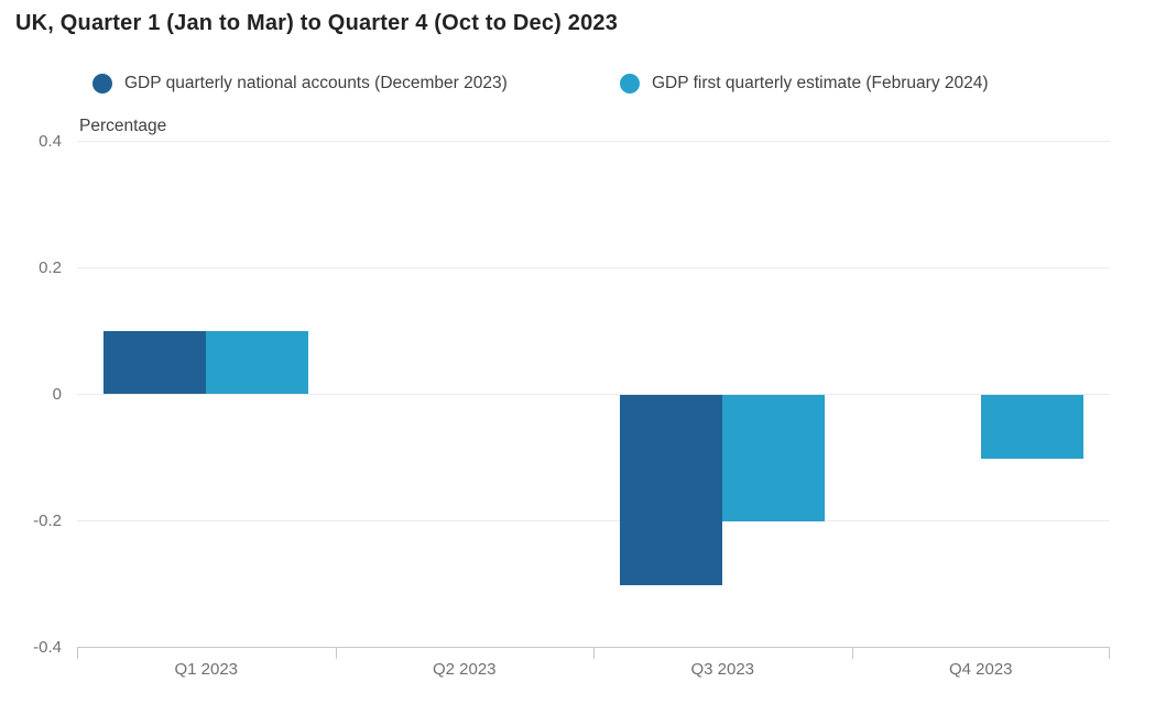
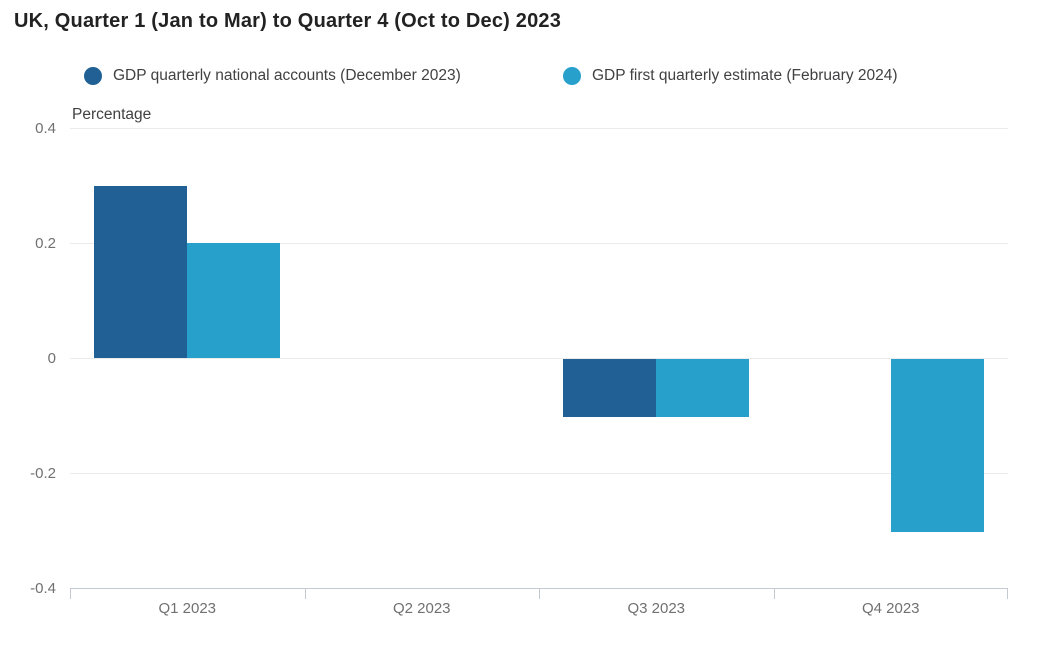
GDP quarterly national accounts (December 2023)/Q1 2023: 0.1 -> 0.3
GDP first quarterly estimate (February 2024)/Q1 2023: 0.1 -> 0.2
GDP quarterly national accounts (December 2023)/Q3 2023: -0.3 -> -0.1
GDP first quarterly estimate (February 2024)/Q3 2023: -0.2 -> -0.1
GDP first quarterly estimate (February 2024)/Q4 2023: -0.1 -> -0.3
